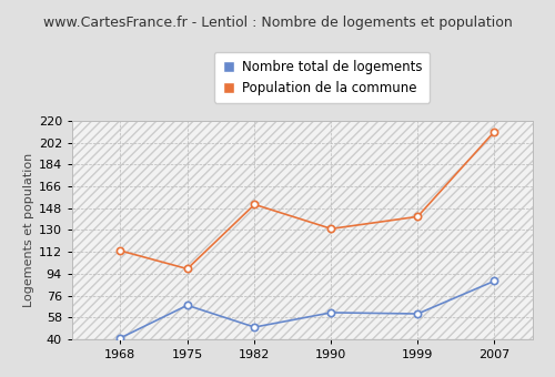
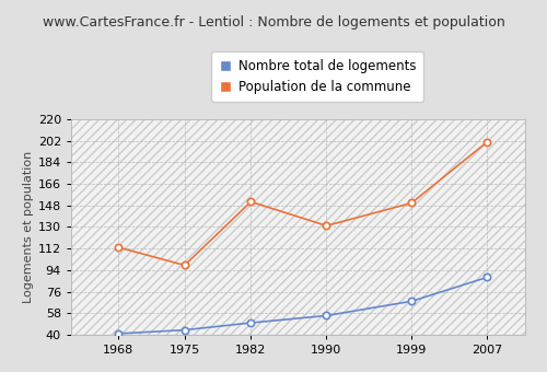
Nombre total de logements/1975: 68 -> 44
Nombre total de logements/1990: 62 -> 56
Nombre total de logements/1999: 61 -> 68
Population de la commune/1999: 141 -> 150
Population de la commune/2007: 211 -> 201
